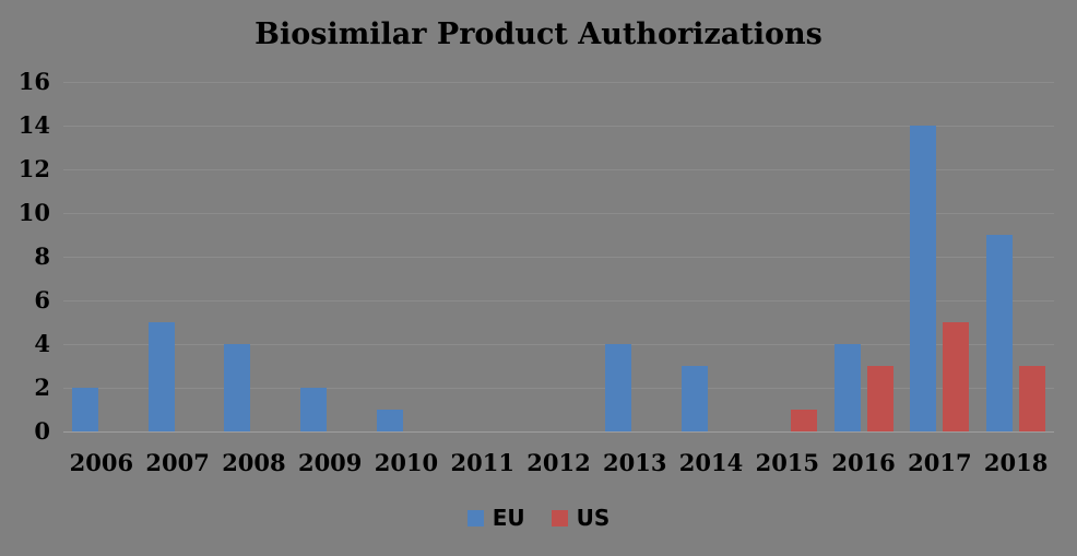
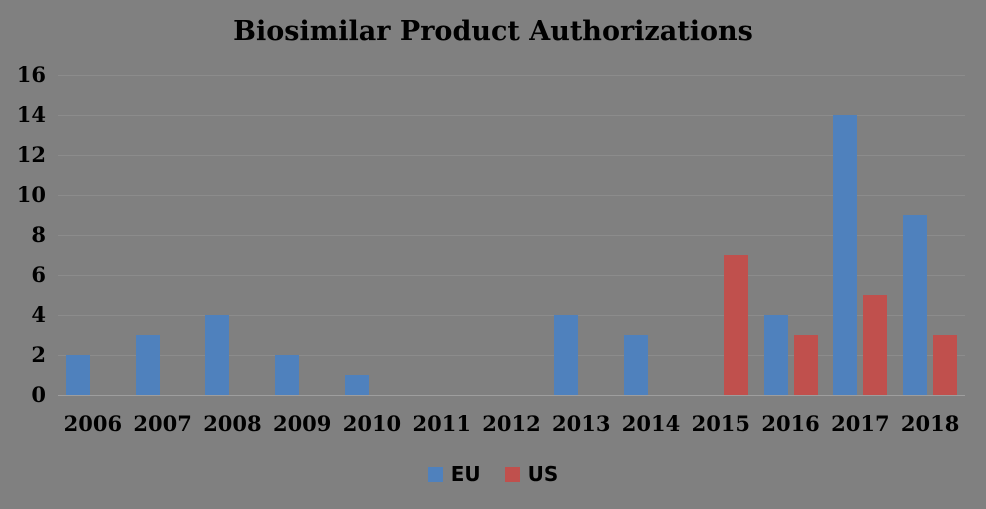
EU/2007: 5 -> 3
US/2015: 1 -> 7
